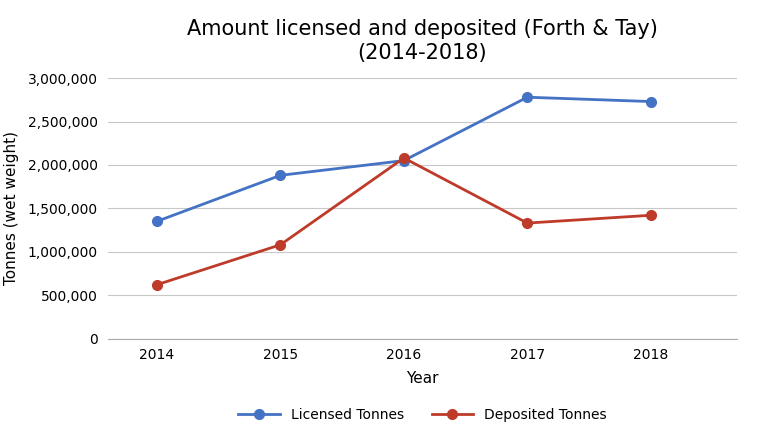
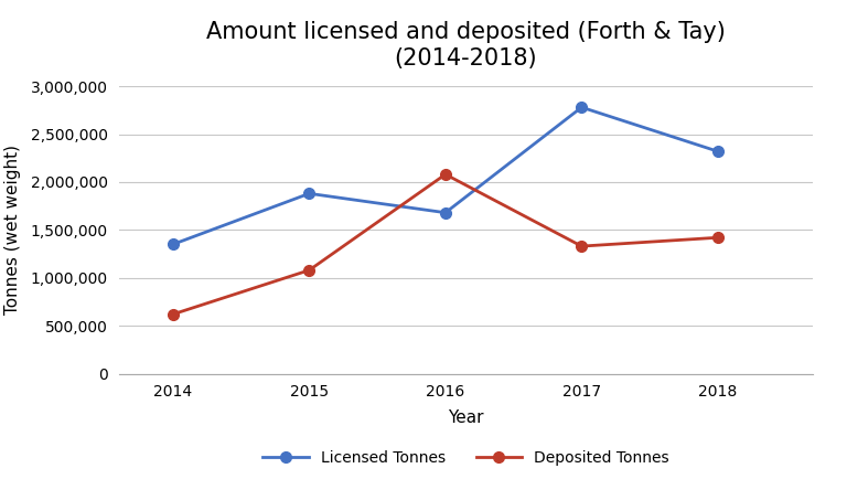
Licensed Tonnes/2016: 2,050,000 -> 1,680,000
Licensed Tonnes/2018: 2,730,000 -> 2,320,000
